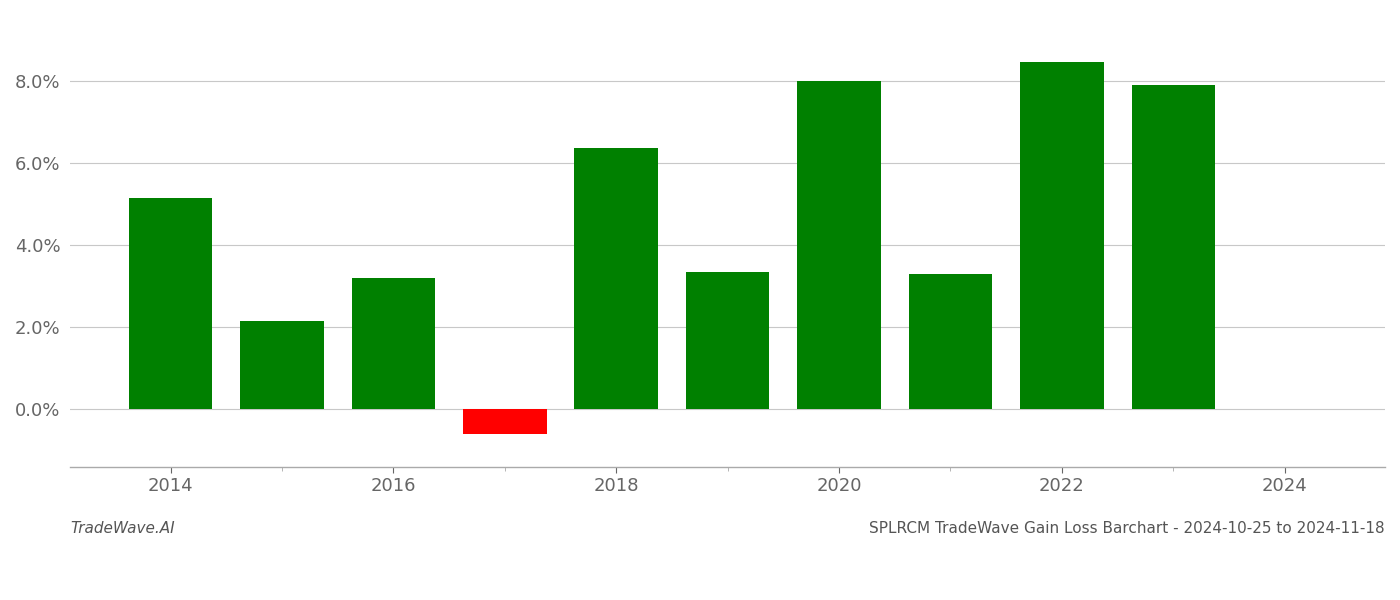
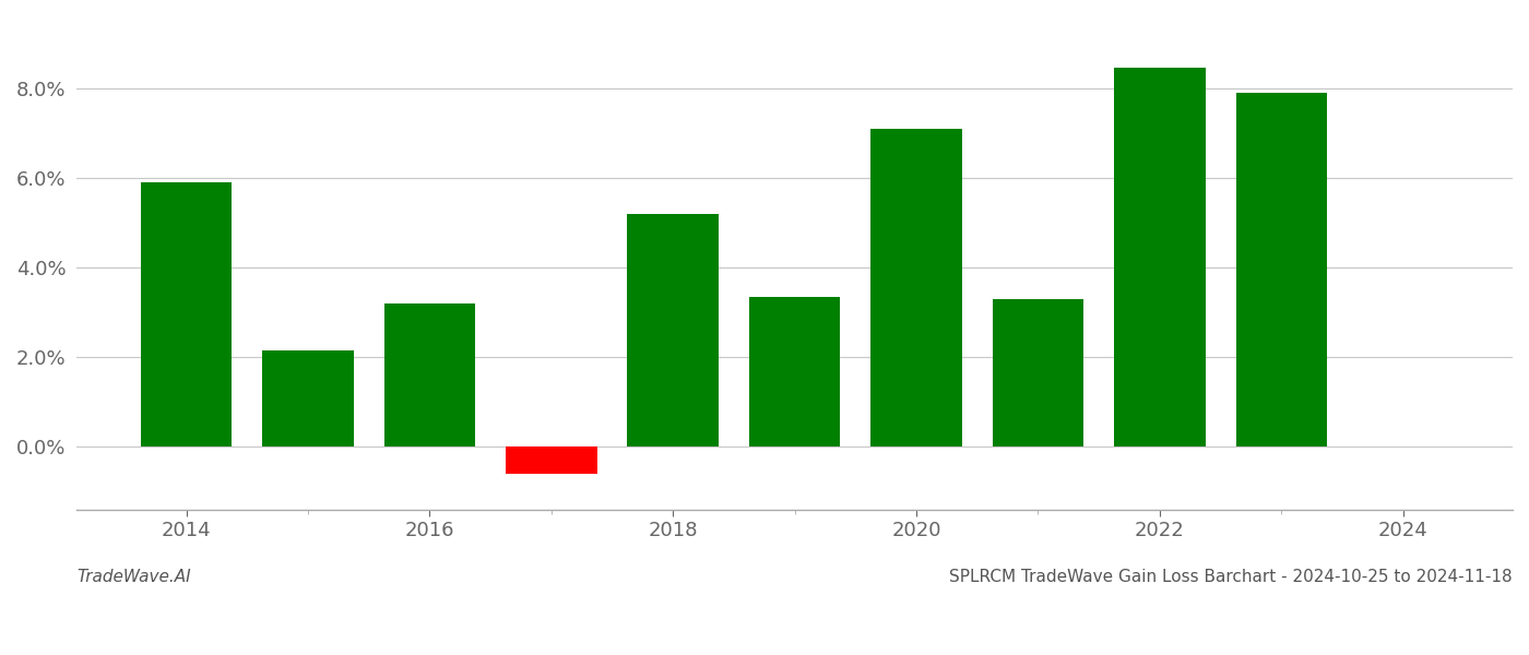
2014: 5.15% -> 5.90%
2018: 6.35% -> 5.20%
2020: 8.00% -> 7.10%
